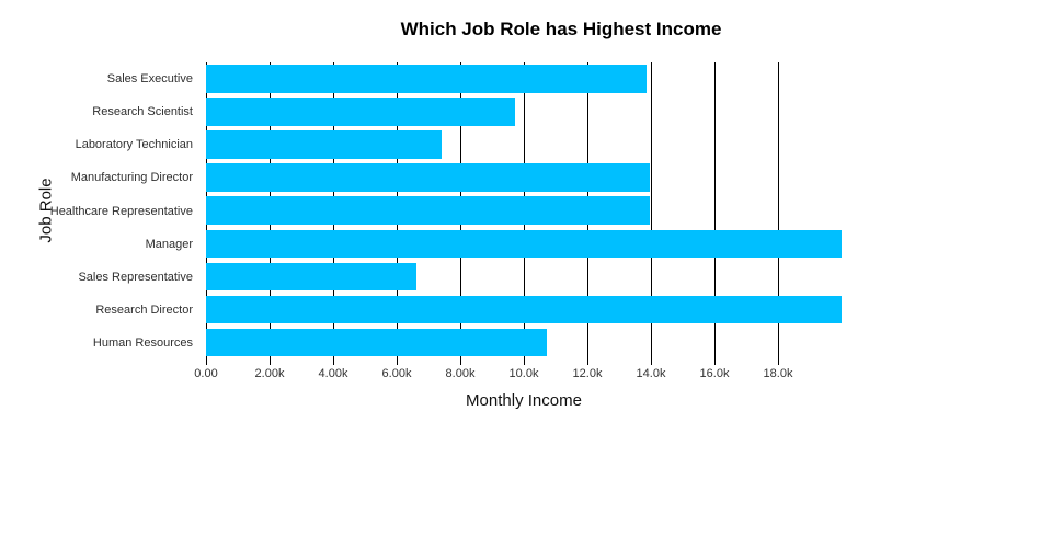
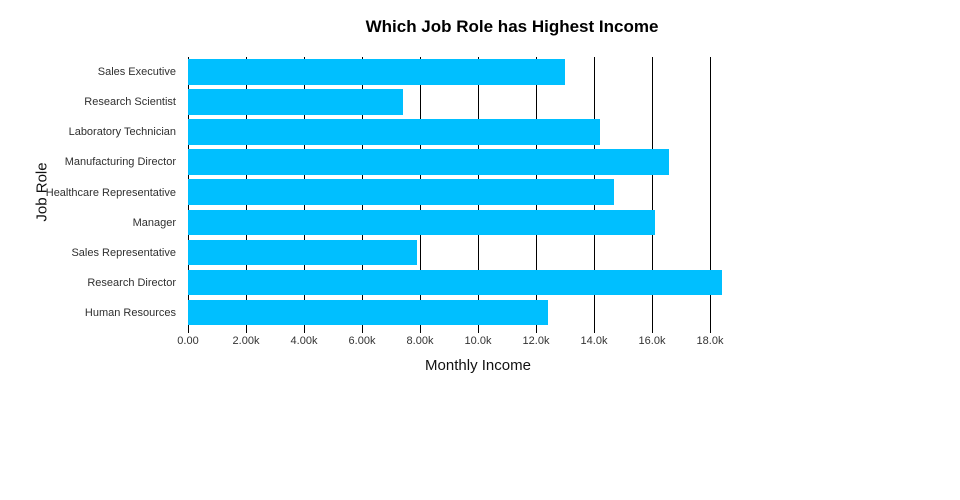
Sales Executive: 13.9k -> 13.0k
Research Scientist: 9.7k -> 7.4k
Laboratory Technician: 7.4k -> 14.2k
Manufacturing Director: 14.0k -> 16.6k
Healthcare Representative: 14.0k -> 14.7k
Manager: 20.0k -> 16.1k
Sales Representative: 6.6k -> 7.9k
Research Director: 20.0k -> 18.4k
Human Resources: 10.7k -> 12.4k
